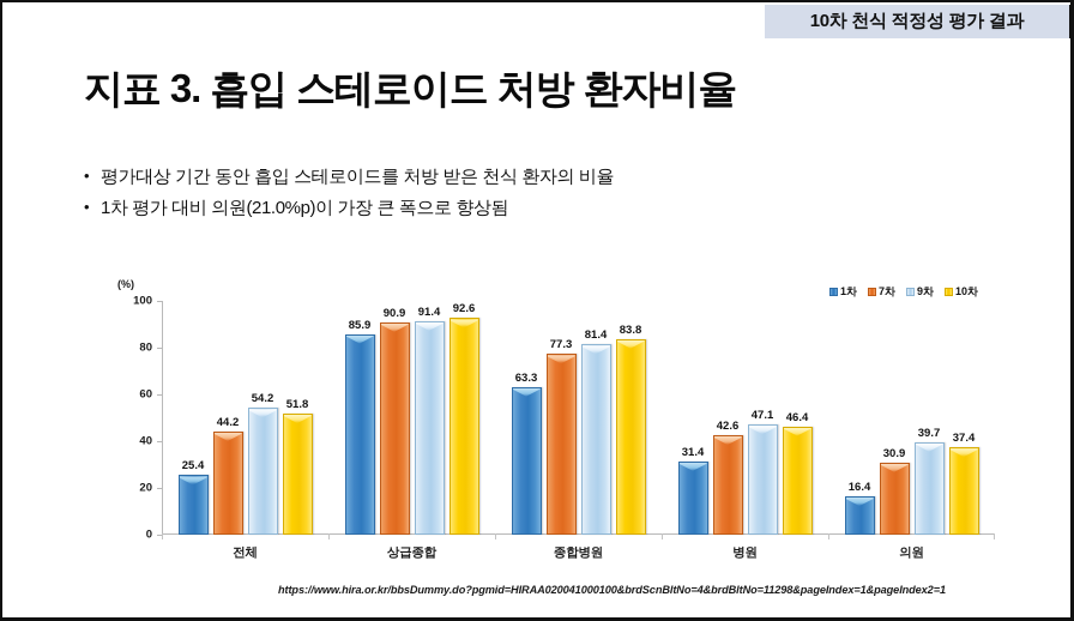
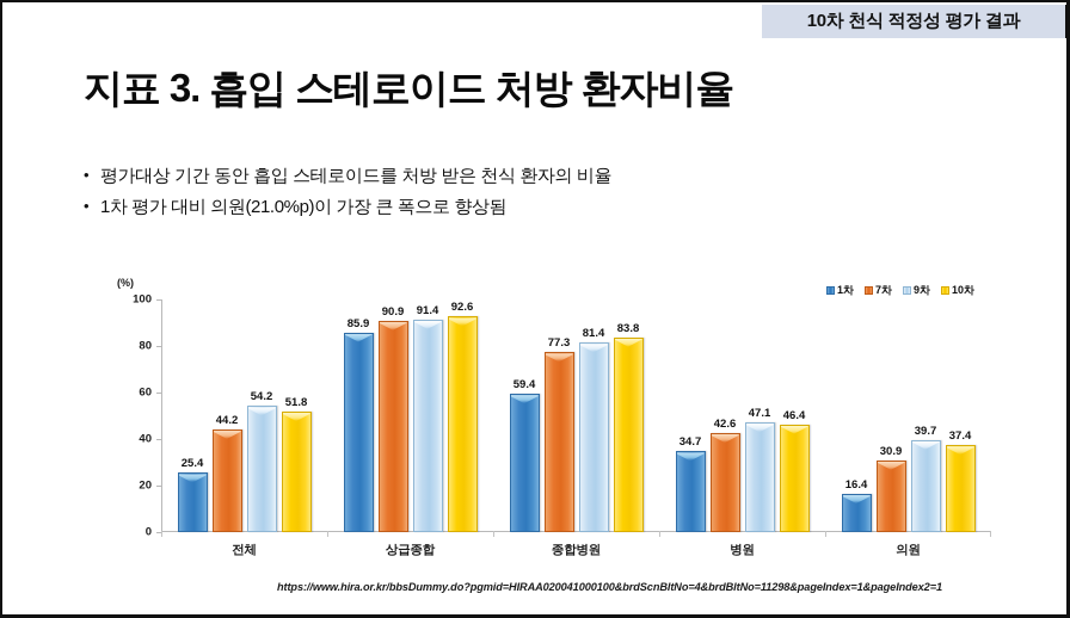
1차/종합병원: 63.3 -> 59.4
1차/병원: 31.4 -> 34.7
